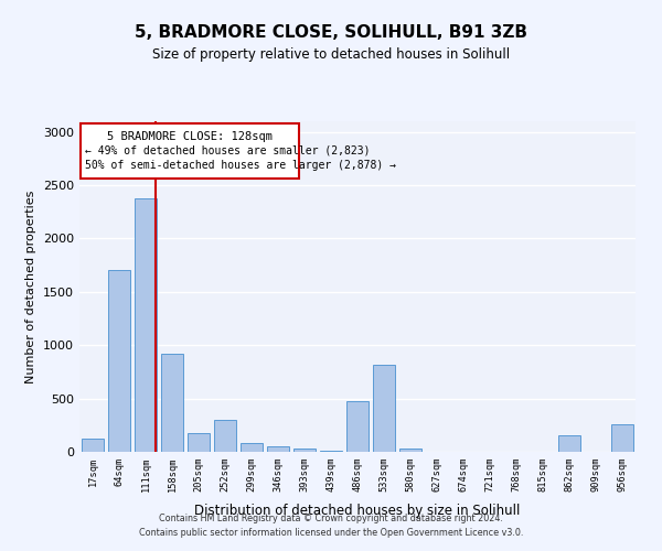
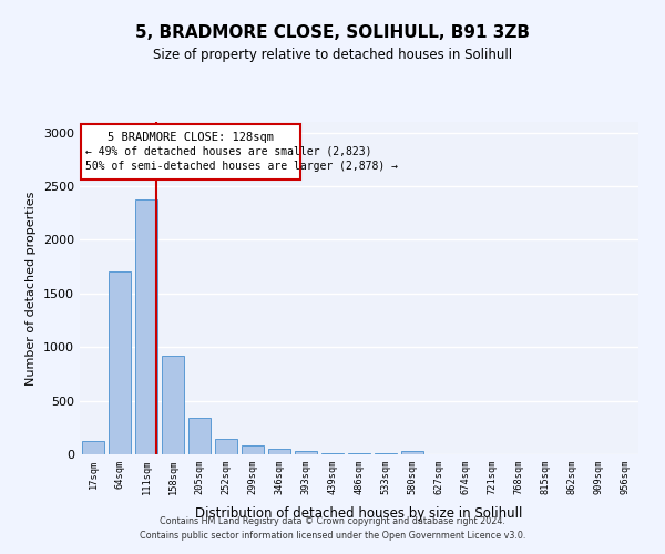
205sqm: 180 -> 340
252sqm: 300 -> 140
486sqm: 480 -> 10
533sqm: 820 -> 10
862sqm: 160 -> 0
956sqm: 260 -> 0
